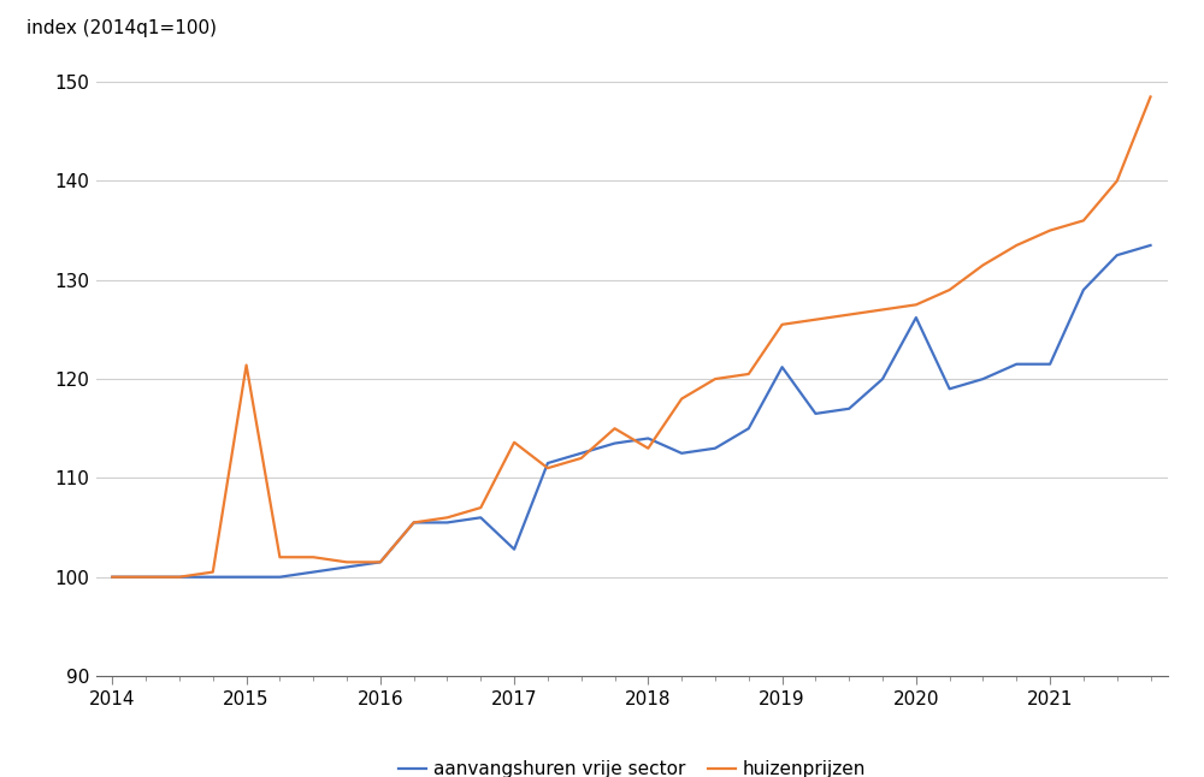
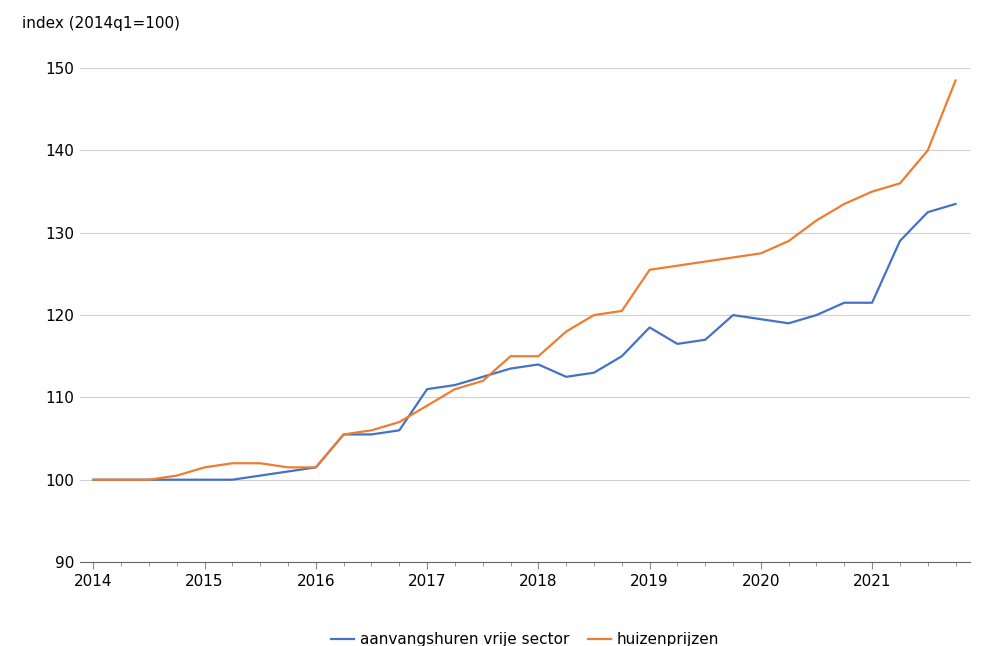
huizenprijzen/2015: 121.4 -> 101.5
aanvangshuren vrije sector/2017: 102.8 -> 111.0
huizenprijzen/2017: 113.6 -> 109.0
huizenprijzen/2018: 113.0 -> 115.0
aanvangshuren vrije sector/2019: 121.2 -> 118.5
aanvangshuren vrije sector/2020: 126.2 -> 119.5
